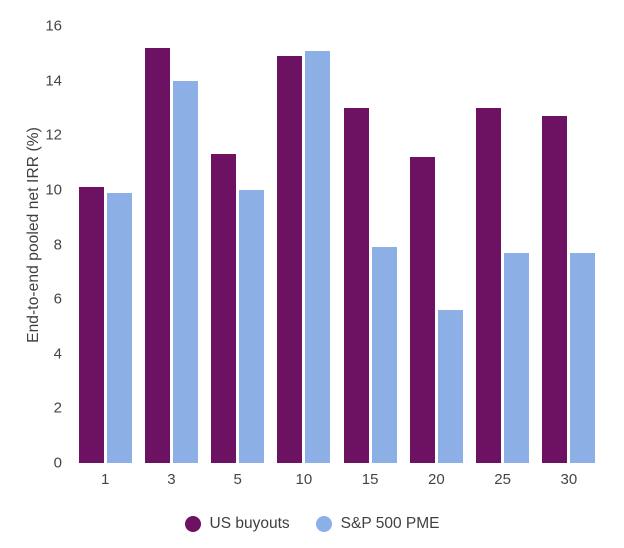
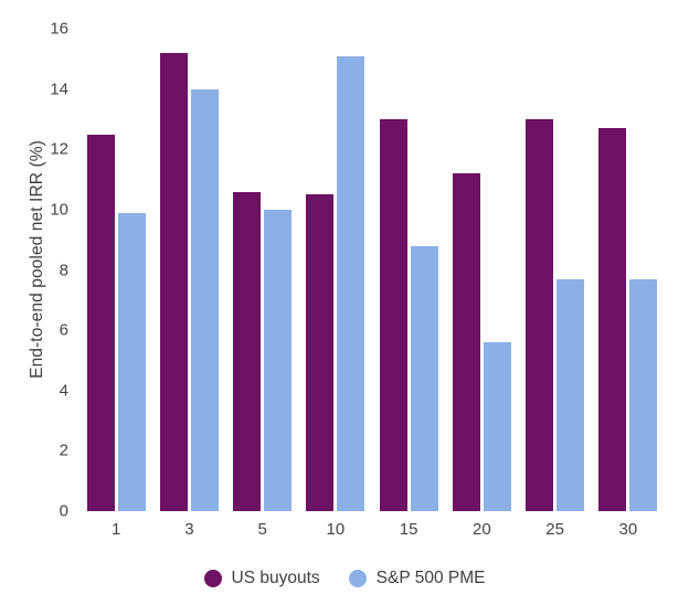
US buyouts/1: 10.1 -> 12.5
US buyouts/5: 11.3 -> 10.6
US buyouts/10: 14.9 -> 10.5
S&P 500 PME/15: 7.9 -> 8.8
